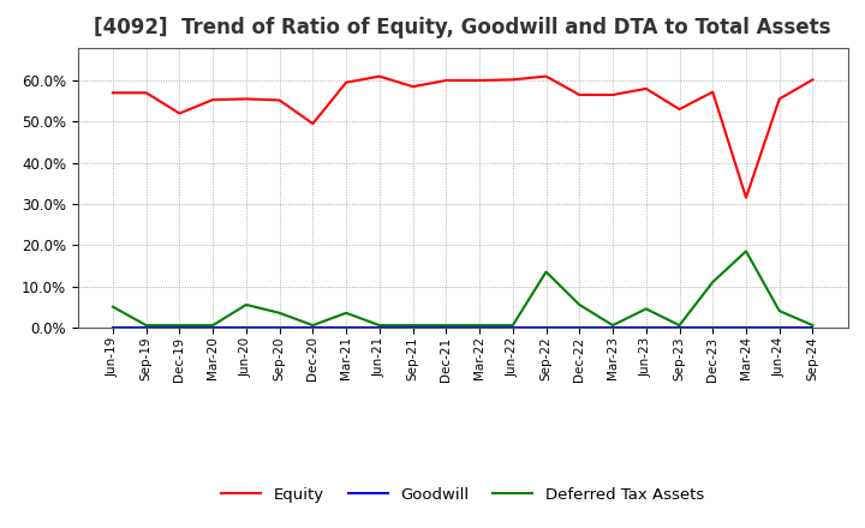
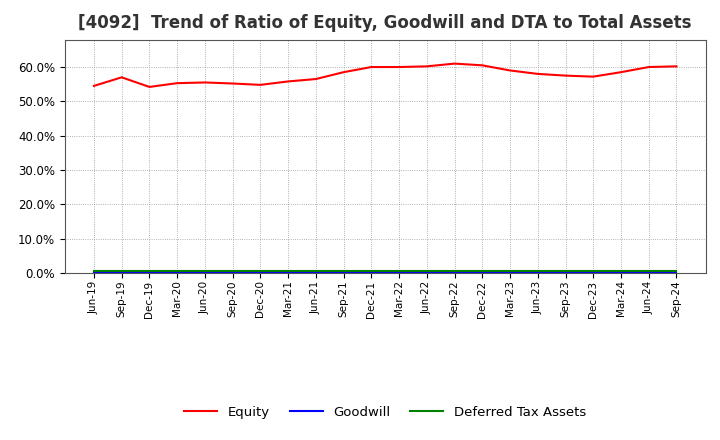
Equity/Jun-19: 57.0% -> 54.5%
Deferred Tax Assets/Jun-19: 5.0% -> 0.5%
Equity/Dec-19: 52.0% -> 54.2%
Deferred Tax Assets/Jun-20: 5.5% -> 0.5%
Deferred Tax Assets/Sep-20: 3.5% -> 0.5%
Equity/Dec-20: 49.5% -> 54.8%
Equity/Mar-21: 59.5% -> 55.8%
Deferred Tax Assets/Mar-21: 3.5% -> 0.5%
Equity/Jun-21: 61.0% -> 56.5%
Deferred Tax Assets/Sep-22: 13.5% -> 0.5%
Equity/Dec-22: 56.5% -> 60.5%
Deferred Tax Assets/Dec-22: 5.5% -> 0.5%
Equity/Mar-23: 56.5% -> 59.0%
Deferred Tax Assets/Jun-23: 4.5% -> 0.5%
Equity/Sep-23: 53.0% -> 57.5%
Deferred Tax Assets/Dec-23: 11.0% -> 0.5%
Equity/Mar-24: 31.5% -> 58.5%
Deferred Tax Assets/Mar-24: 18.5% -> 0.5%
Equity/Jun-24: 55.5% -> 60.0%
Deferred Tax Assets/Jun-24: 4.0% -> 0.5%
